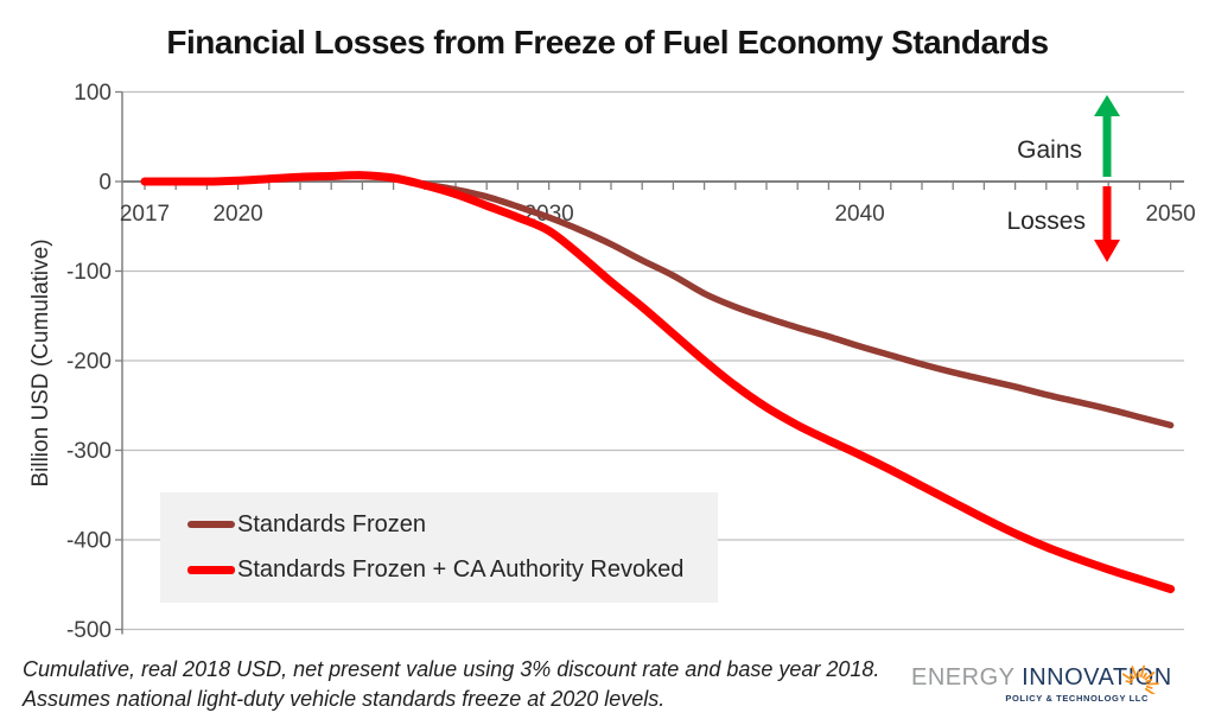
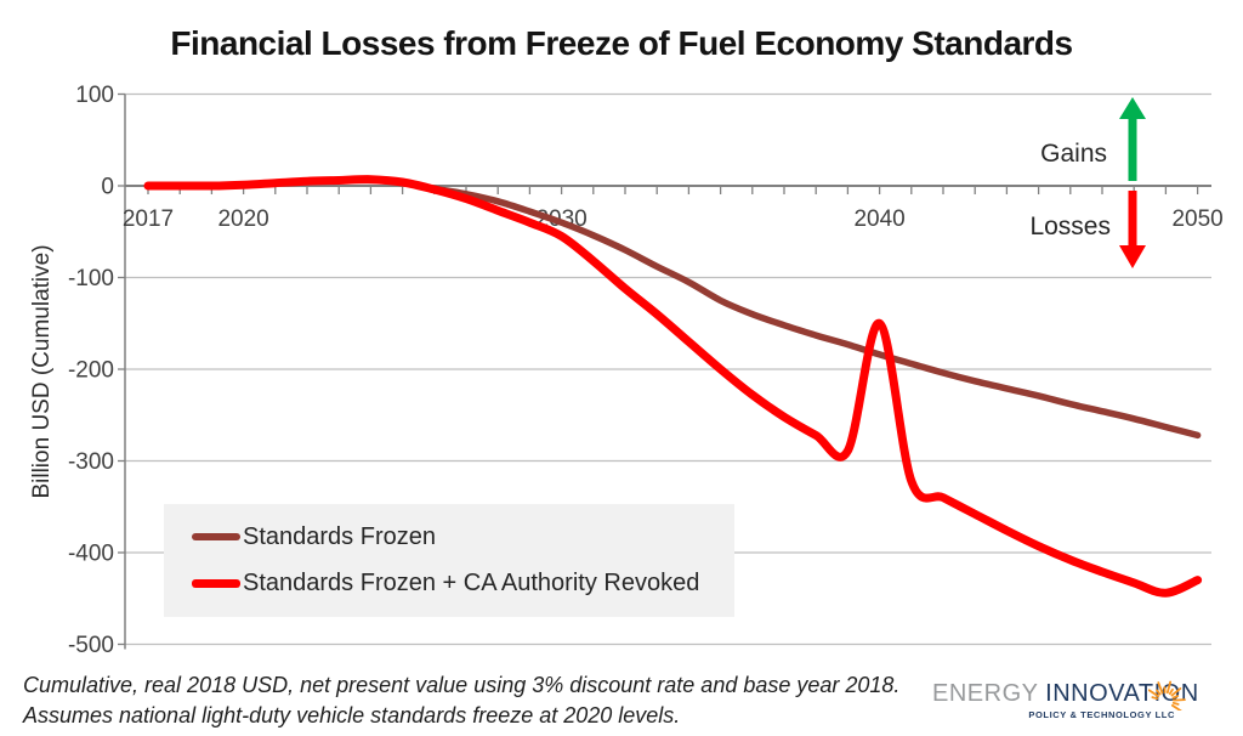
Standards Frozen + CA Authority Revoked/2040: -300 -> -150
Standards Frozen + CA Authority Revoked/2050: -460 -> -430
